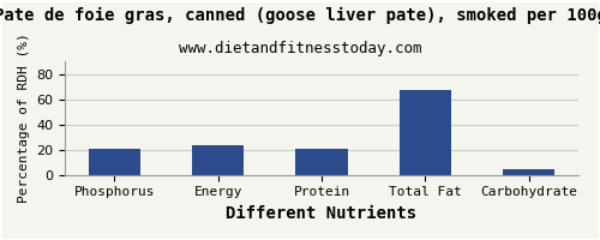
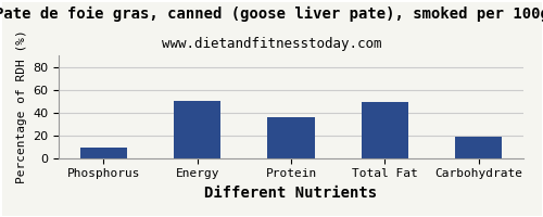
Phosphorus: 20 -> 9
Energy: 24 -> 50
Protein: 20 -> 36
Total Fat: 67 -> 49
Carbohydrate: 4 -> 19
